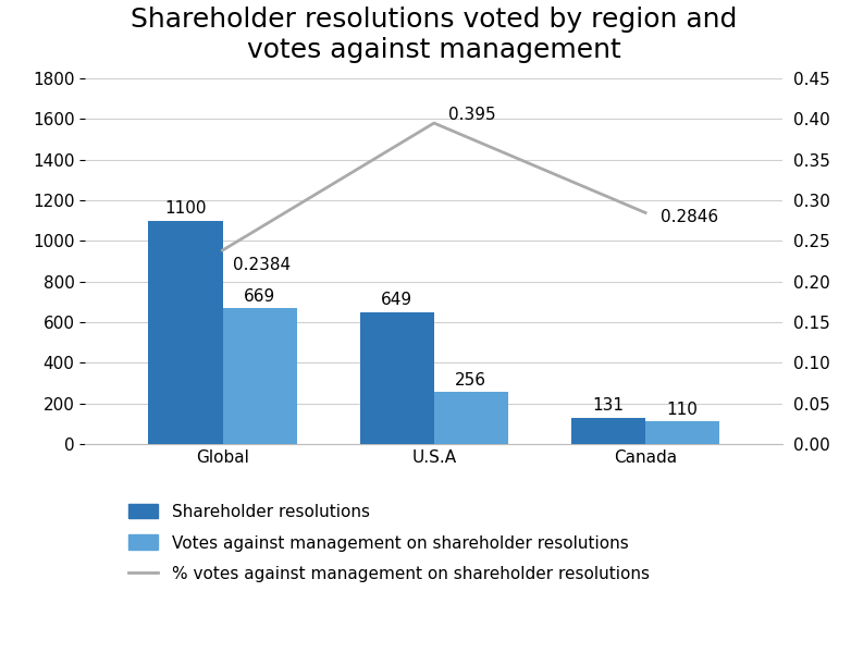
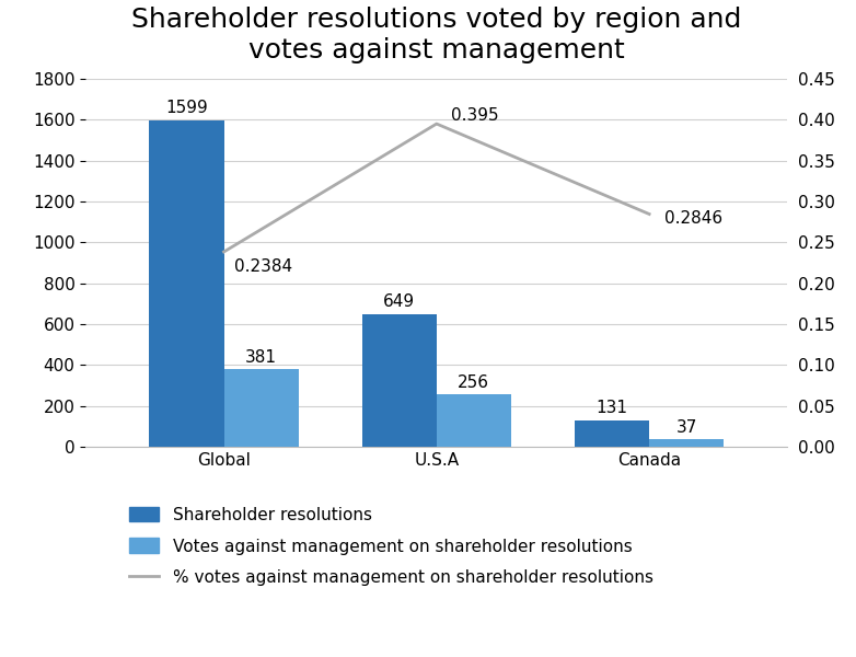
Shareholder resolutions/Global: 1100 -> 1599
Votes against management on shareholder resolutions/Global: 669 -> 381
Votes against management on shareholder resolutions/Canada: 110 -> 37
